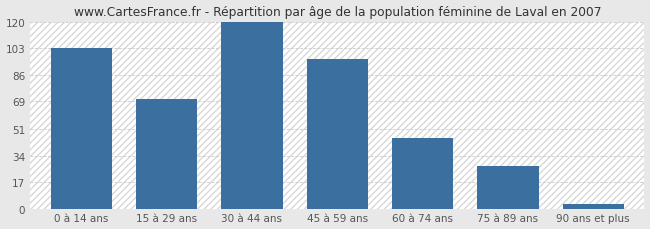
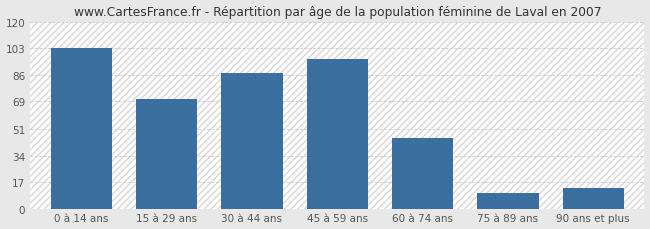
30 à 44 ans: 120 -> 87
75 à 89 ans: 27 -> 10
90 ans et plus: 3 -> 13
